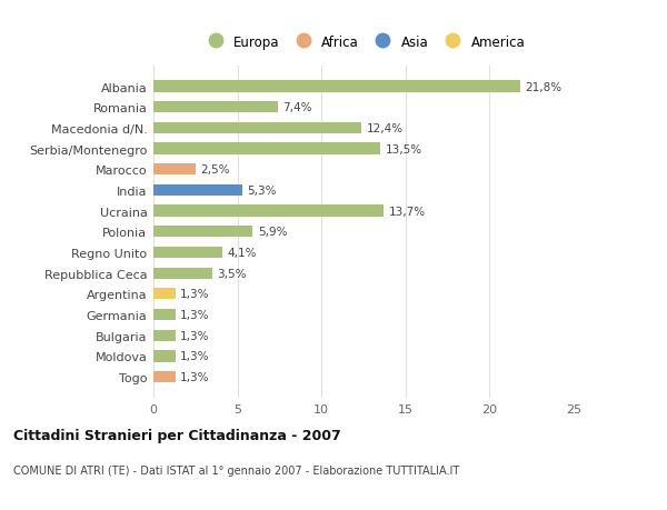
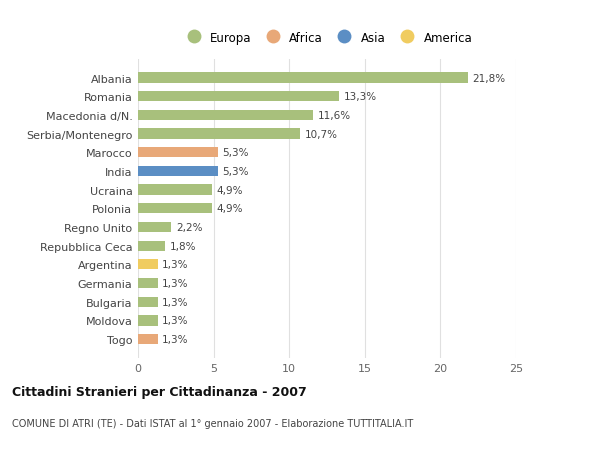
Romania: 7,4% -> 13,3%
Macedonia d/N.: 12,4% -> 11,6%
Serbia/Montenegro: 13,5% -> 10,7%
Marocco: 2,5% -> 5,3%
Ucraina: 13,7% -> 4,9%
Polonia: 5,9% -> 4,9%
Regno Unito: 4,1% -> 2,2%
Repubblica Ceca: 3,5% -> 1,8%
